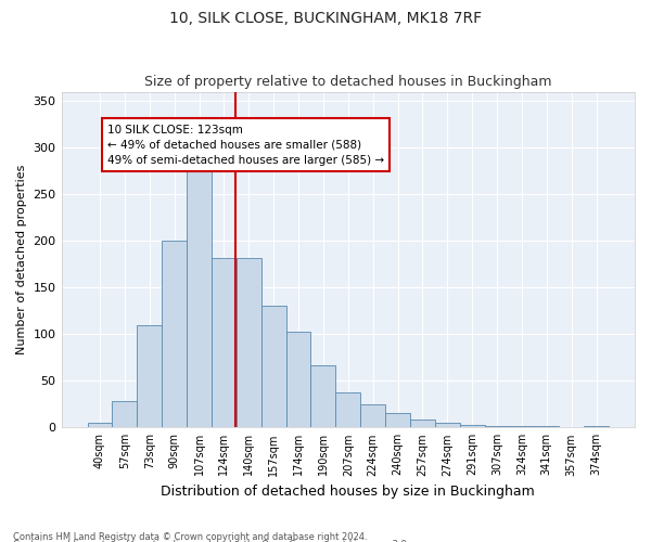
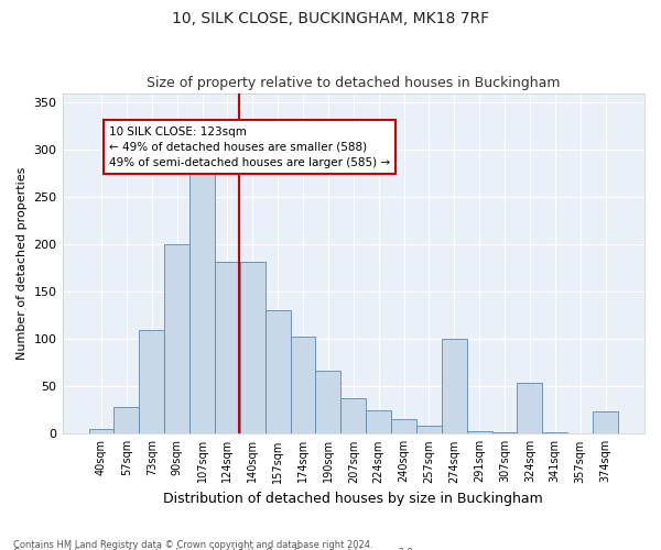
274sqm: 5 -> 100
324sqm: 2 -> 54
374sqm: 2 -> 24
